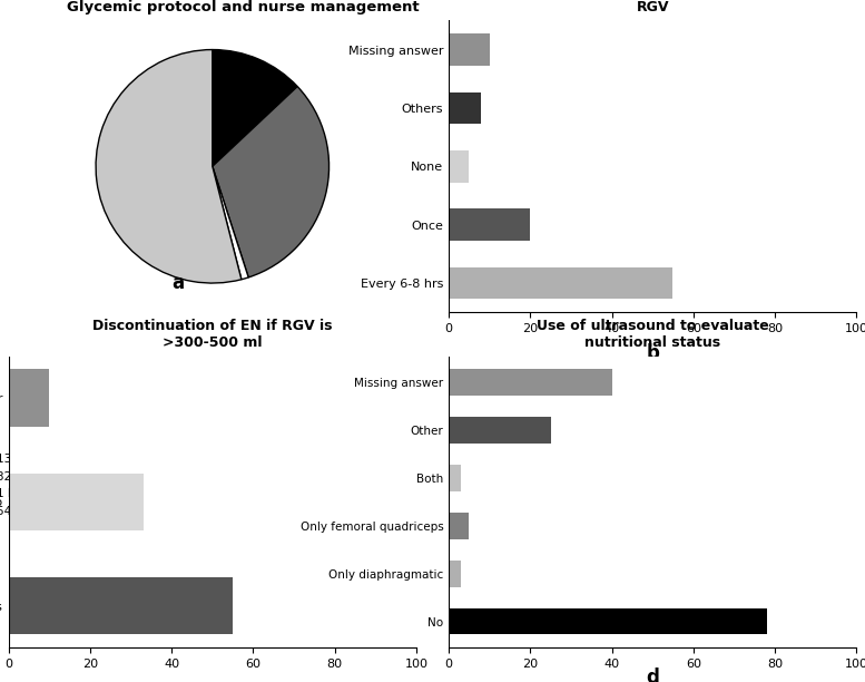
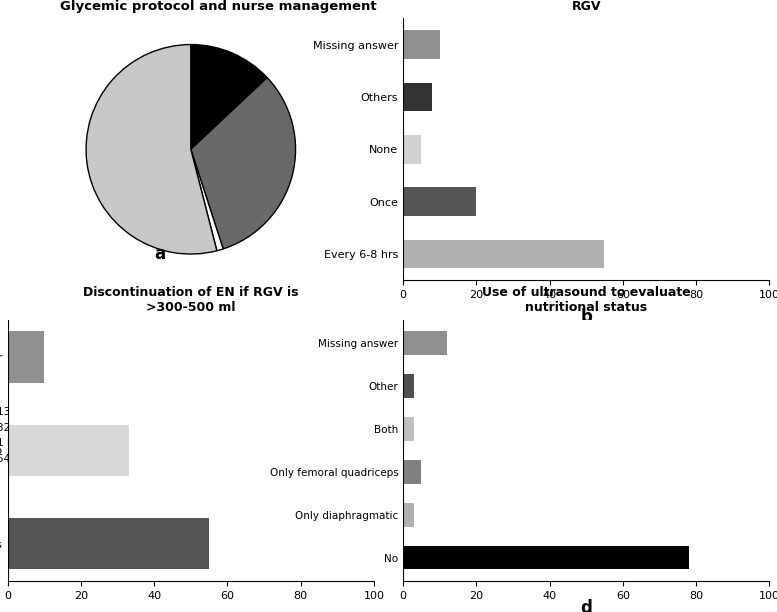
Use of ultrasound to evaluate nutritional status/Missing answer: 40 -> 12
Use of ultrasound to evaluate nutritional status/Other: 25 -> 3
